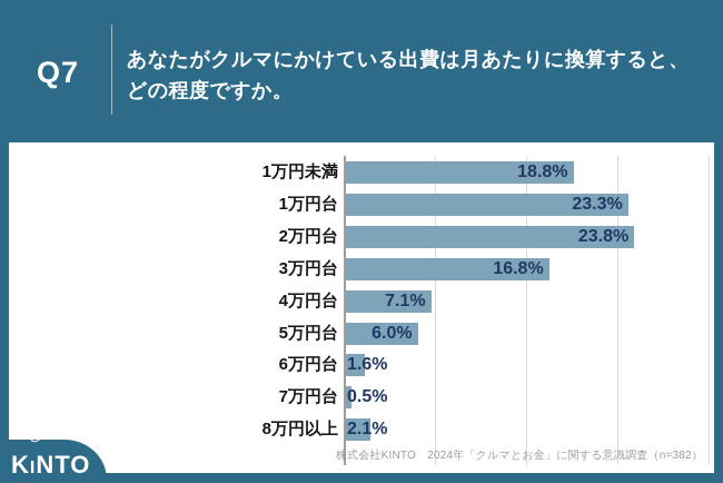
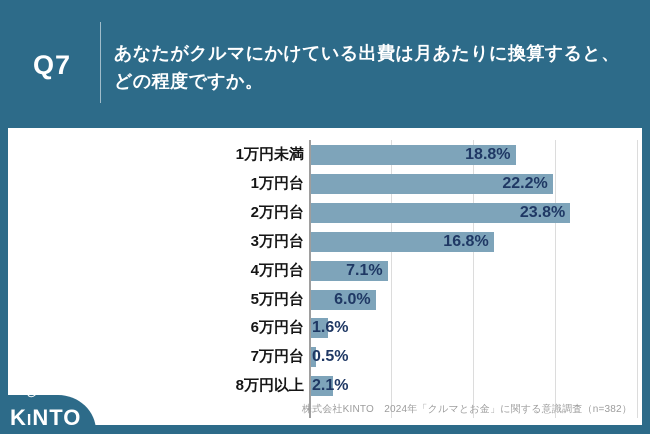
1万円台: 23.3% -> 22.2%
